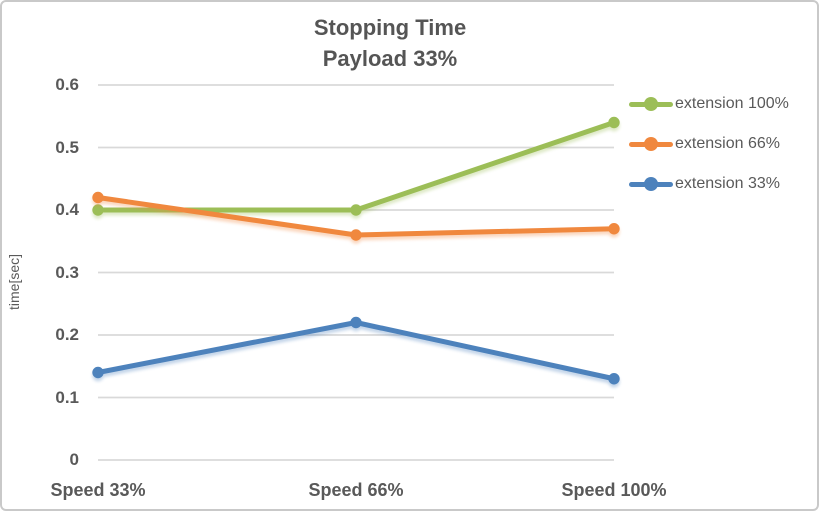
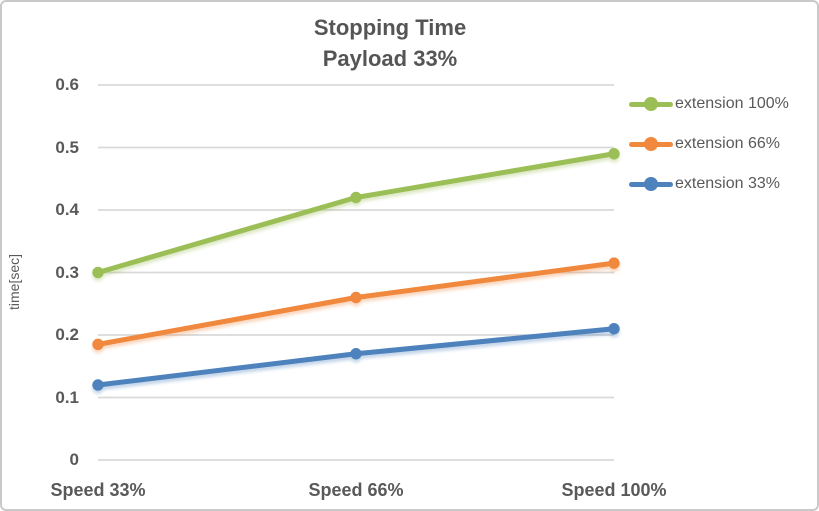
extension 100%/Speed 33%: 0.40 -> 0.30
extension 66%/Speed 33%: 0.42 -> 0.18
extension 33%/Speed 33%: 0.14 -> 0.12
extension 100%/Speed 66%: 0.40 -> 0.42
extension 66%/Speed 66%: 0.36 -> 0.26
extension 33%/Speed 66%: 0.22 -> 0.17
extension 100%/Speed 100%: 0.54 -> 0.49
extension 66%/Speed 100%: 0.37 -> 0.32
extension 33%/Speed 100%: 0.13 -> 0.21
